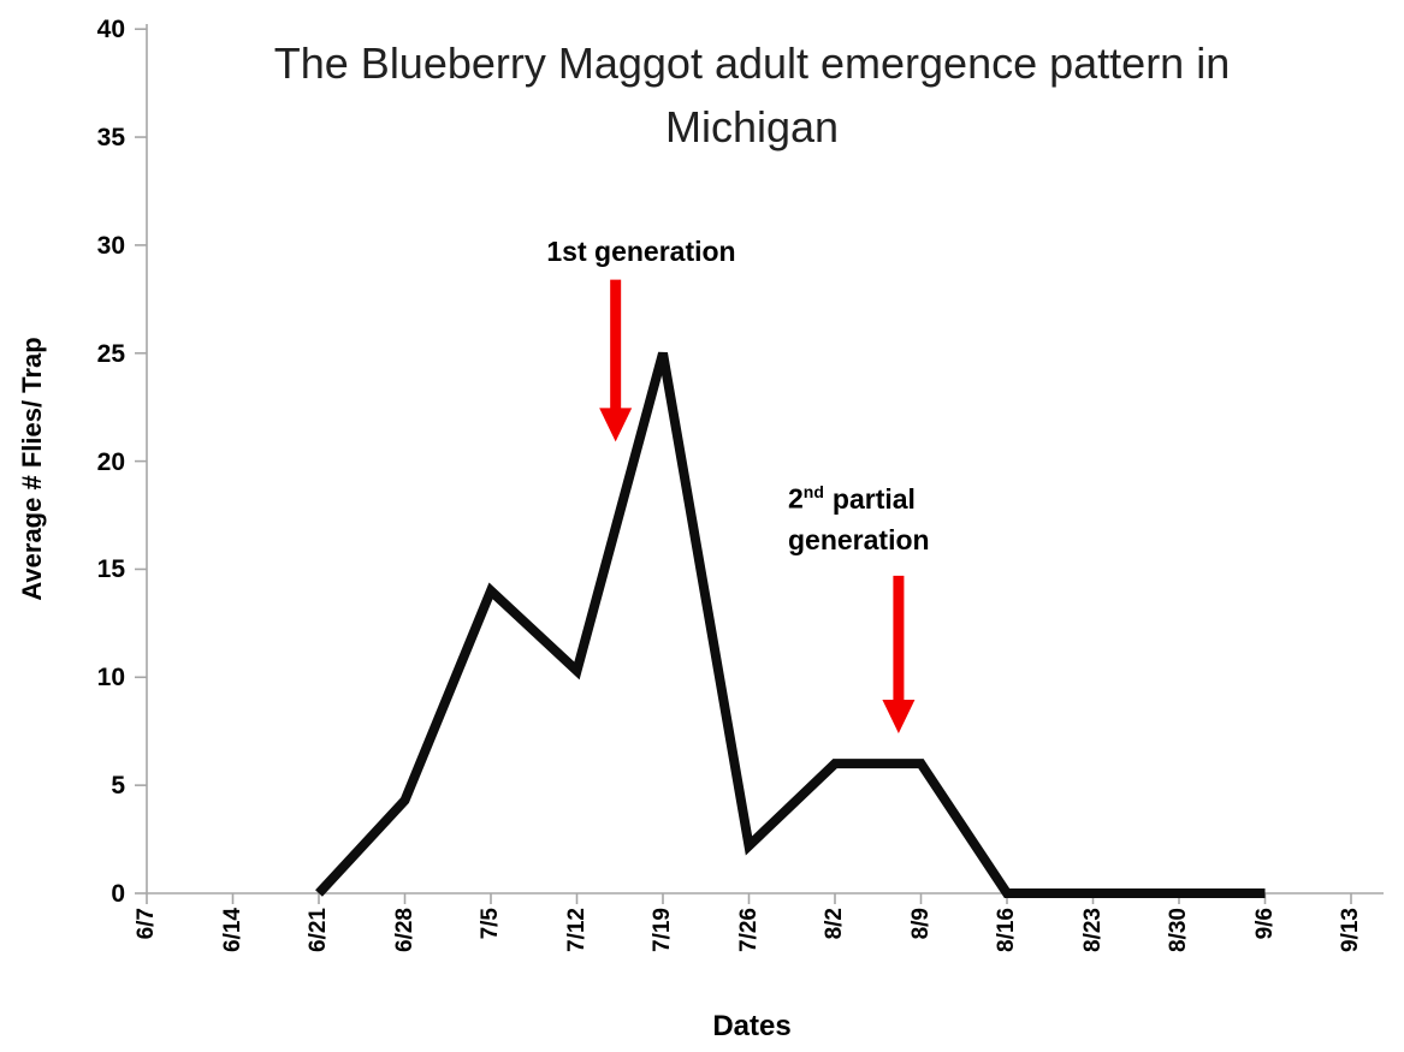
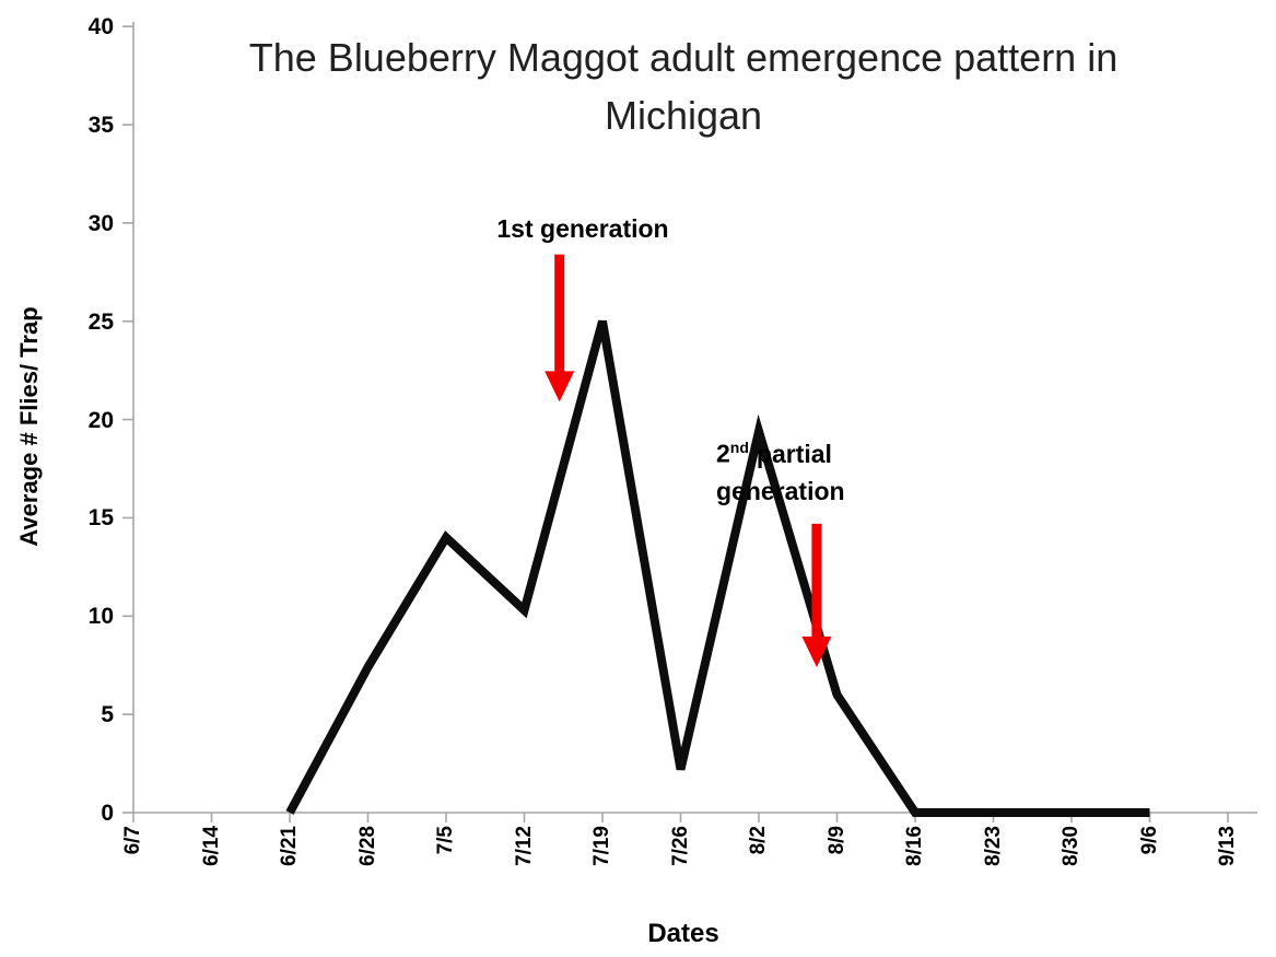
6/28: 4.3 -> 7.4
8/2: 6.0 -> 19.4
